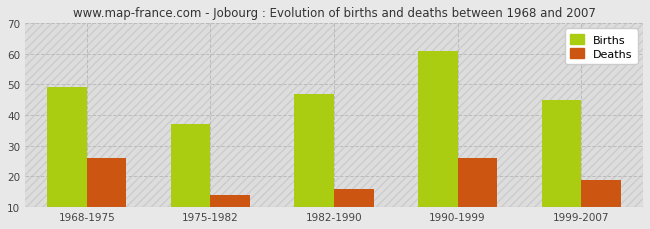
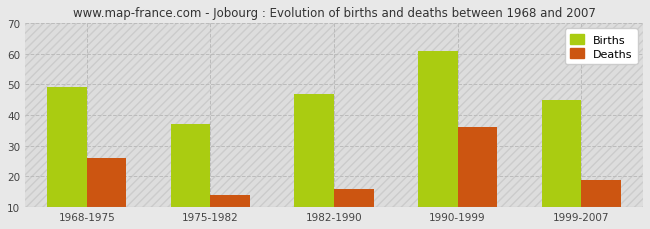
Deaths/1990-1999: 26 -> 36
